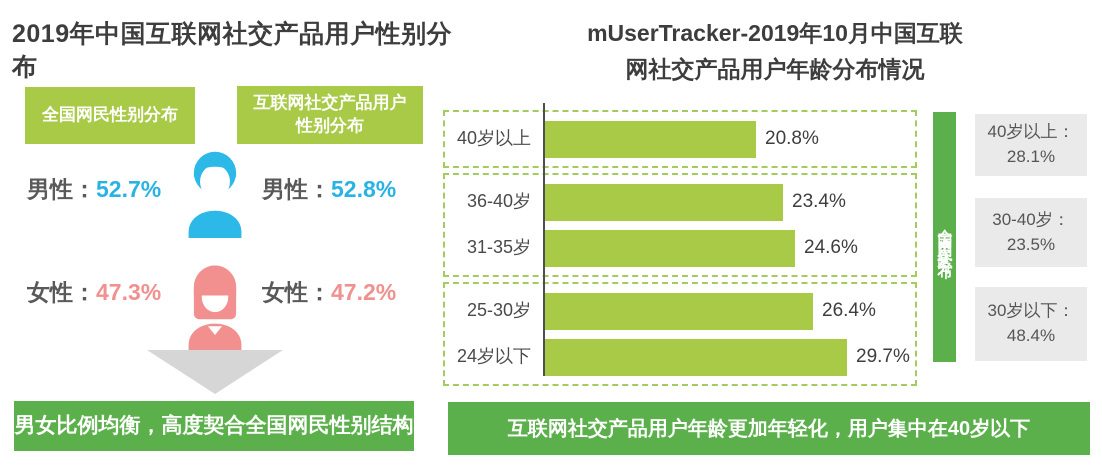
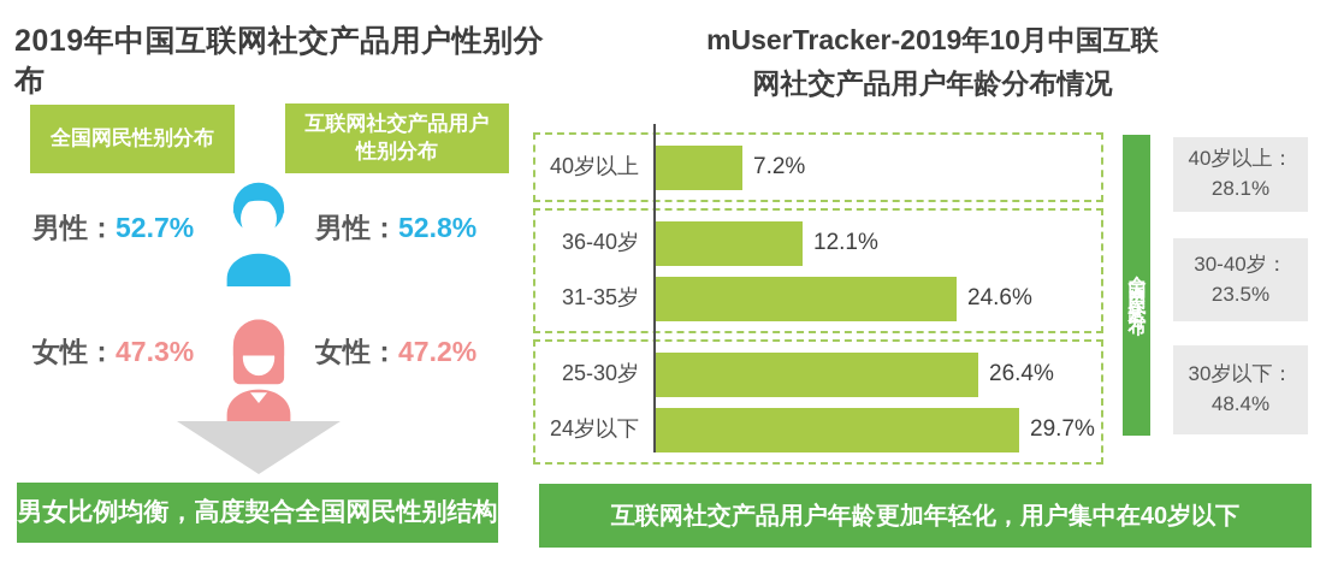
40岁以上: 20.8% -> 7.2%
36-40岁: 23.4% -> 12.1%
